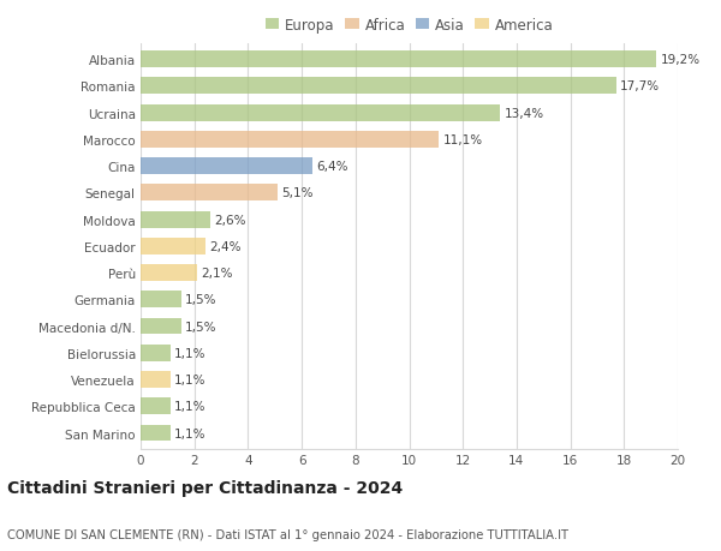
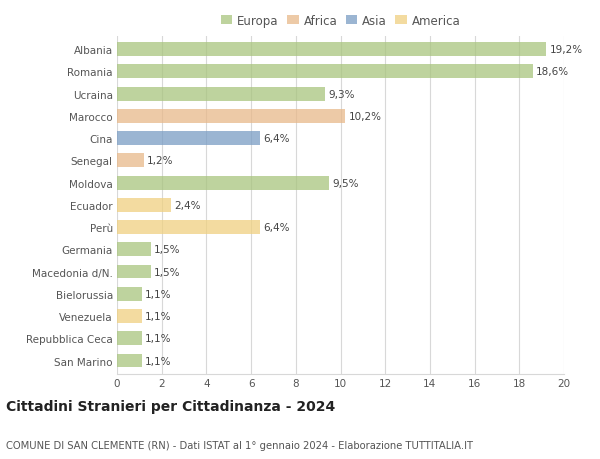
Romania: 17,7% -> 18,6%
Ucraina: 13,4% -> 9,3%
Marocco: 11,1% -> 10,2%
Senegal: 5,1% -> 1,2%
Moldova: 2,6% -> 9,5%
Perù: 2,1% -> 6,4%
